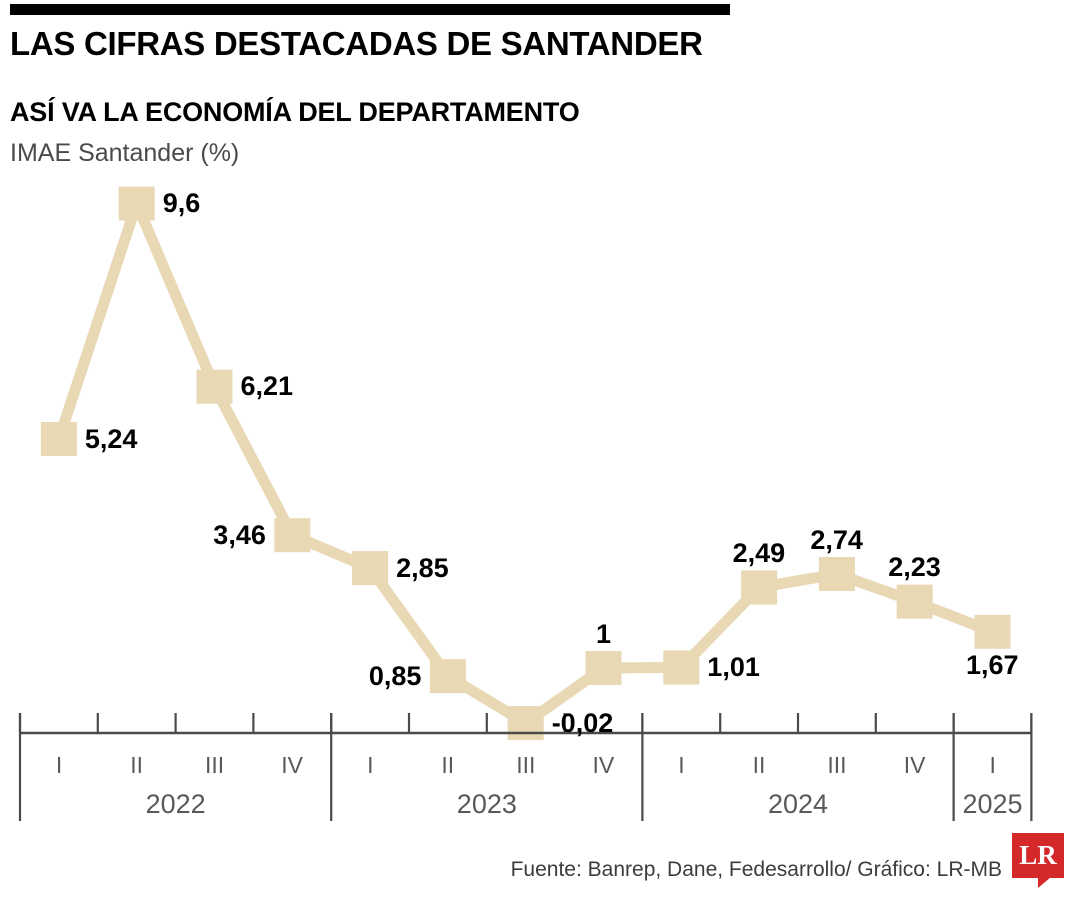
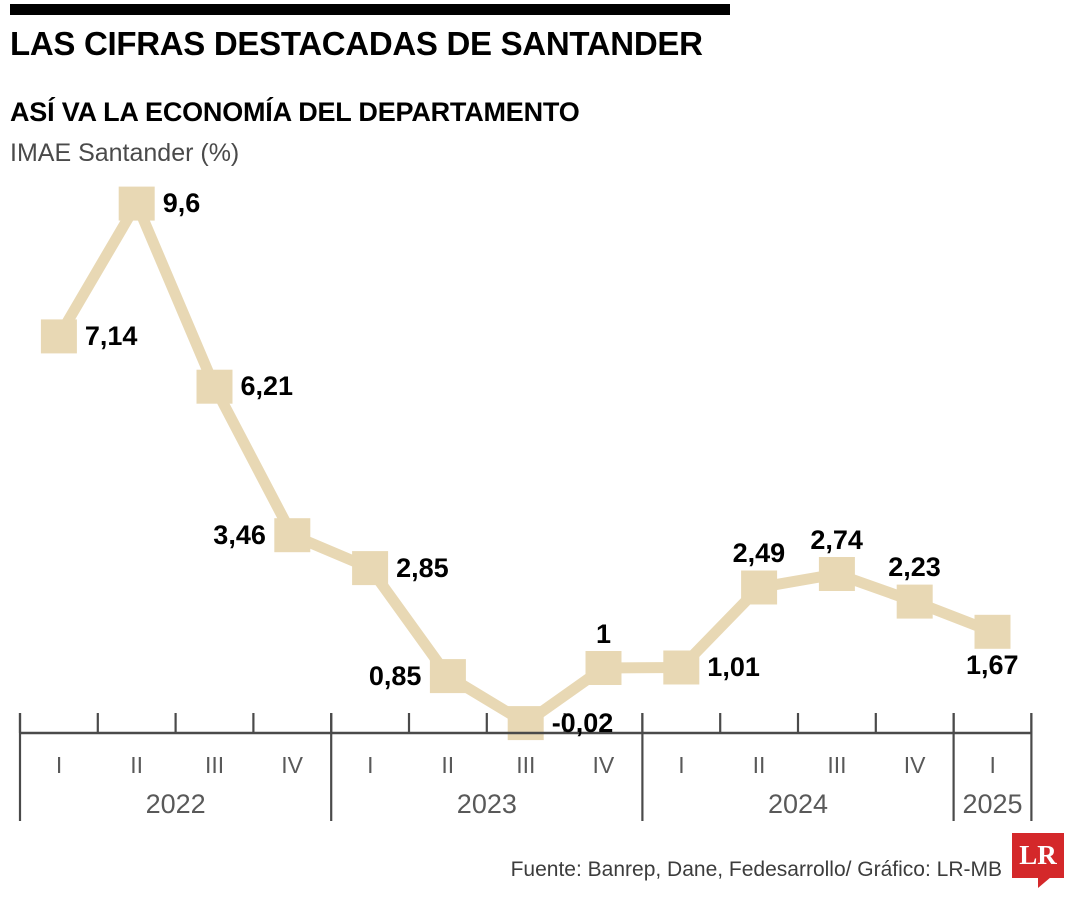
I 2022: 5,24 -> 7,14
